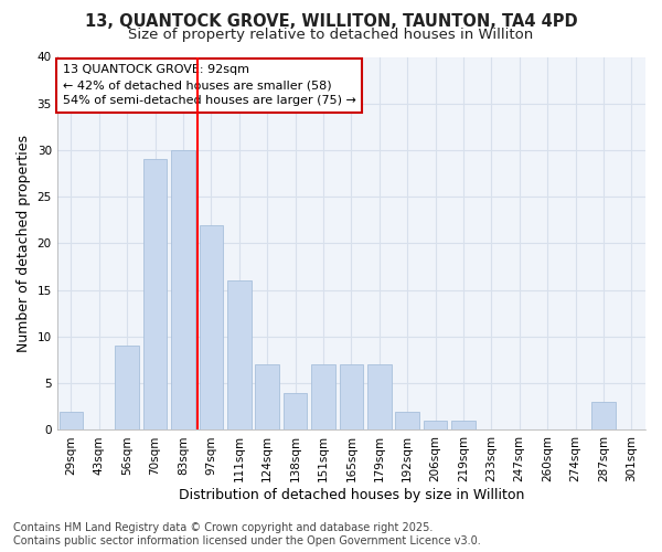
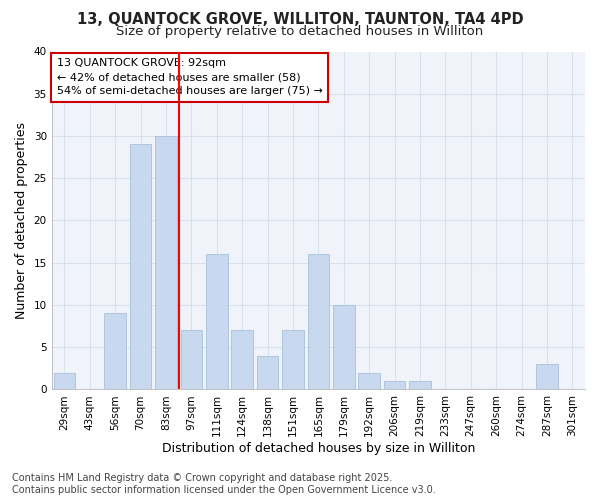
97sqm: 22 -> 7
165sqm: 7 -> 16
179sqm: 7 -> 10
